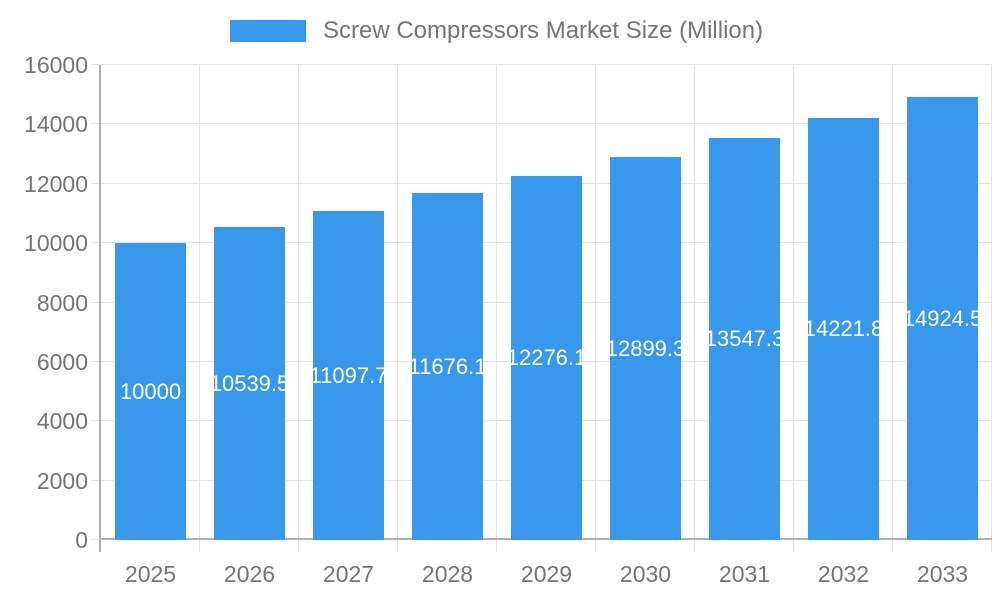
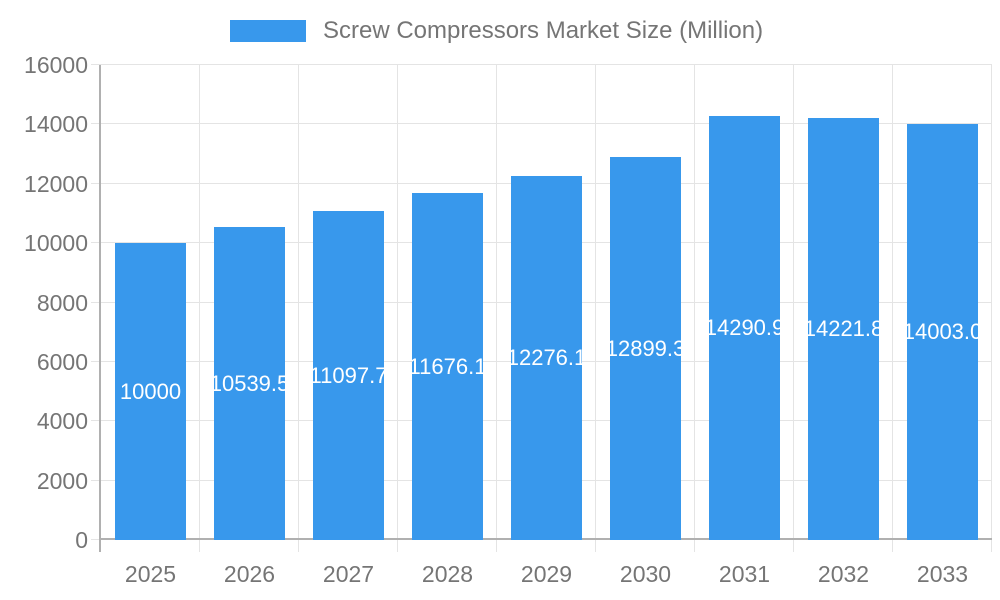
2031: 13547.3 -> 14290.9
2033: 14924.5 -> 14003.0
